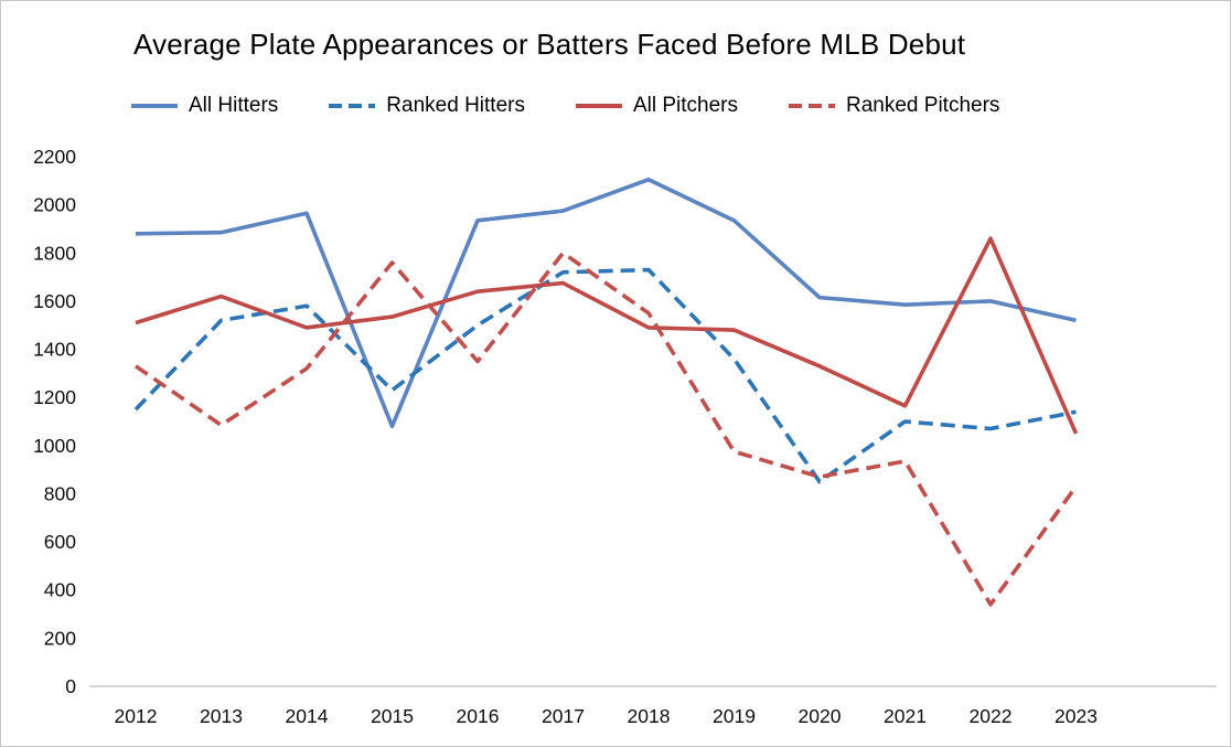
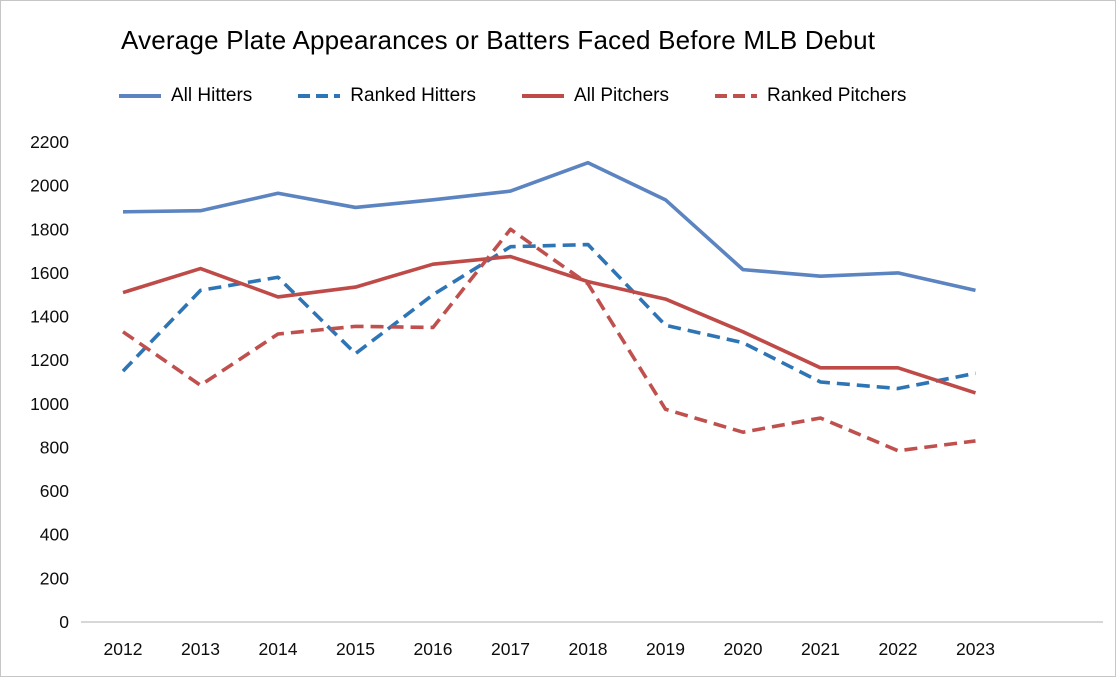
All Hitters/2015: 1080 -> 1900
Ranked Pitchers/2015: 1760 -> 1360
All Pitchers/2018: 1490 -> 1560
Ranked Hitters/2020: 850 -> 1280
All Pitchers/2022: 1860 -> 1160
Ranked Pitchers/2022: 340 -> 780
